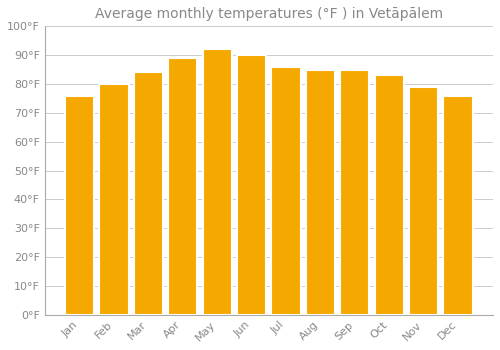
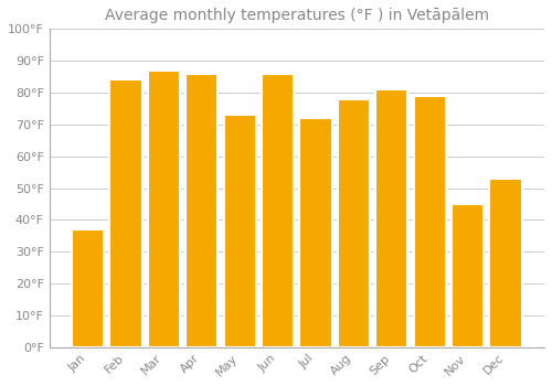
Jan: 76°F -> 37°F
Feb: 80°F -> 84°F
Mar: 84°F -> 87°F
Apr: 89°F -> 86°F
May: 92°F -> 73°F
Jun: 90°F -> 86°F
Jul: 86°F -> 72°F
Aug: 85°F -> 78°F
Sep: 85°F -> 81°F
Oct: 83°F -> 79°F
Nov: 79°F -> 45°F
Dec: 76°F -> 53°F
